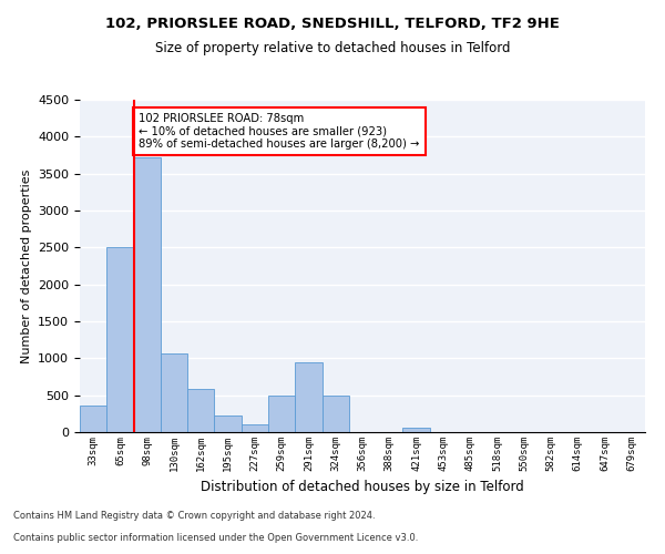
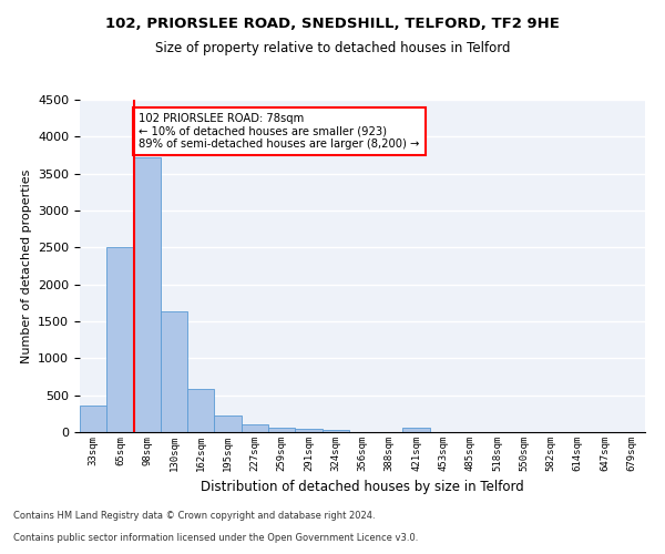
130sqm: 1060 -> 1640
259sqm: 500 -> 60
291sqm: 940 -> 50
324sqm: 500 -> 40
